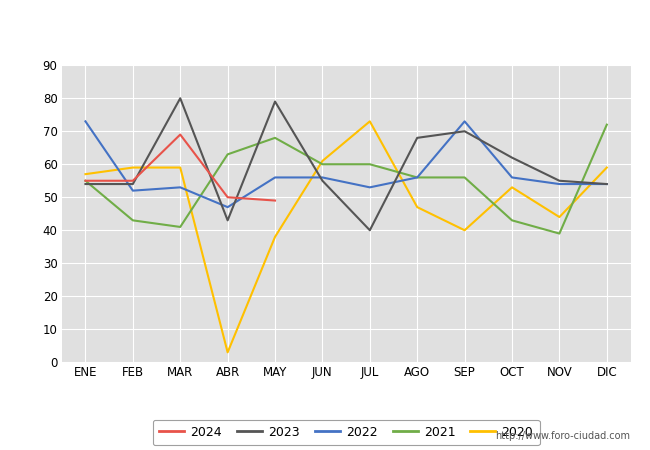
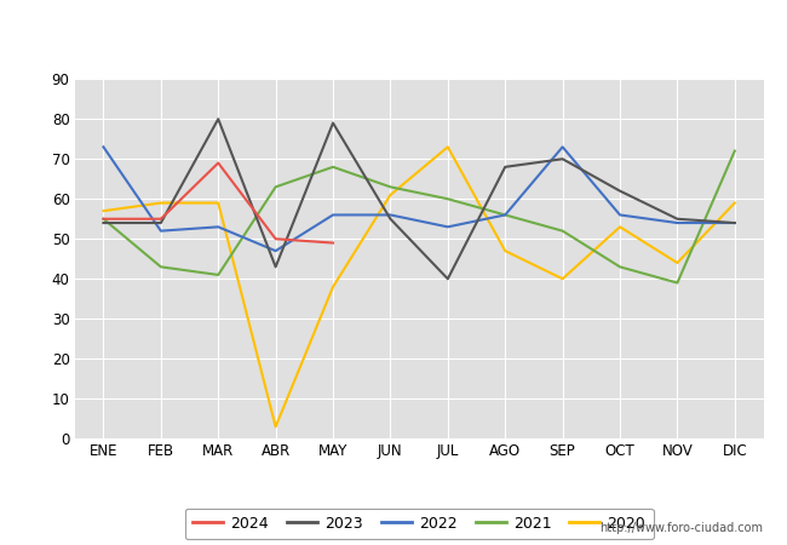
2021/JUN: 60 -> 63
2021/SEP: 56 -> 52
